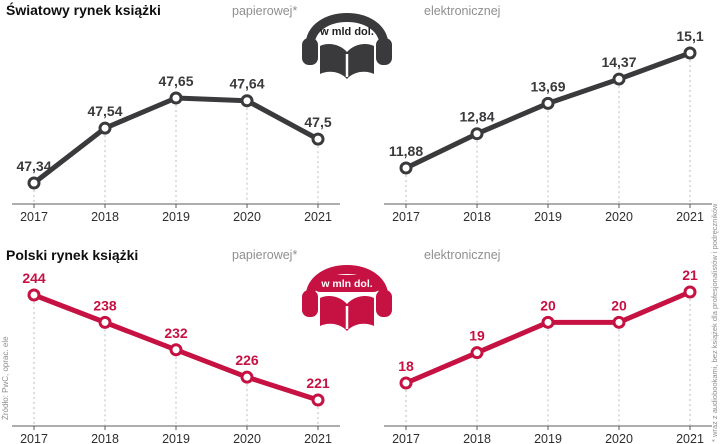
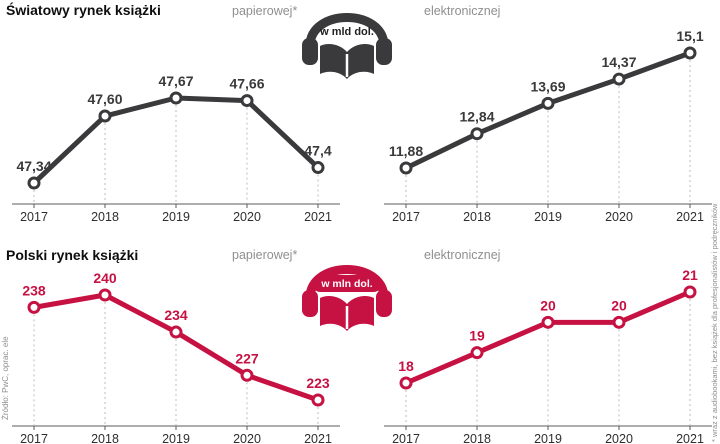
Światowy rynek książki papierowej*/2018: 47,54 -> 47,60
Światowy rynek książki papierowej*/2019: 47,65 -> 47,67
Światowy rynek książki papierowej*/2020: 47,64 -> 47,66
Światowy rynek książki papierowej*/2021: 47,5 -> 47,4
Polski rynek książki papierowej*/2017: 244 -> 238
Polski rynek książki papierowej*/2018: 238 -> 240
Polski rynek książki papierowej*/2019: 232 -> 234
Polski rynek książki papierowej*/2020: 226 -> 227
Polski rynek książki papierowej*/2021: 221 -> 223
